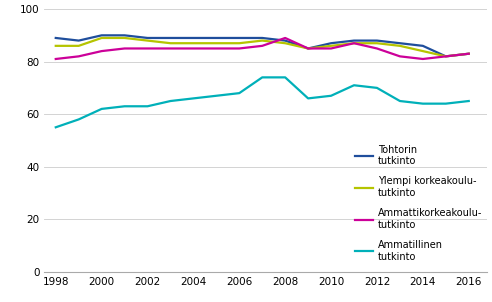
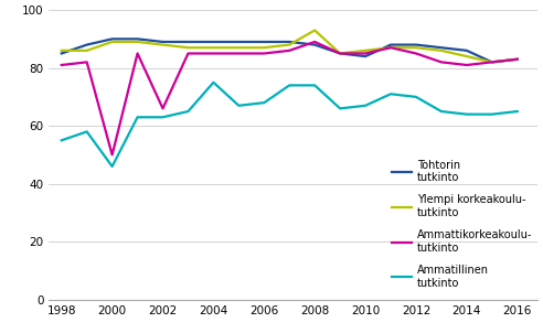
Tohtorin tutkinto/1998: 89 -> 85
Ammattikorkeakoulu- tutkinto/2000: 84 -> 50
Ammatillinen tutkinto/2000: 62 -> 46
Ammattikorkeakoulu- tutkinto/2002: 85 -> 66
Ammatillinen tutkinto/2004: 66 -> 75
Ylempi korkeakoulu- tutkinto/2008: 87 -> 93
Tohtorin tutkinto/2010: 87 -> 84
